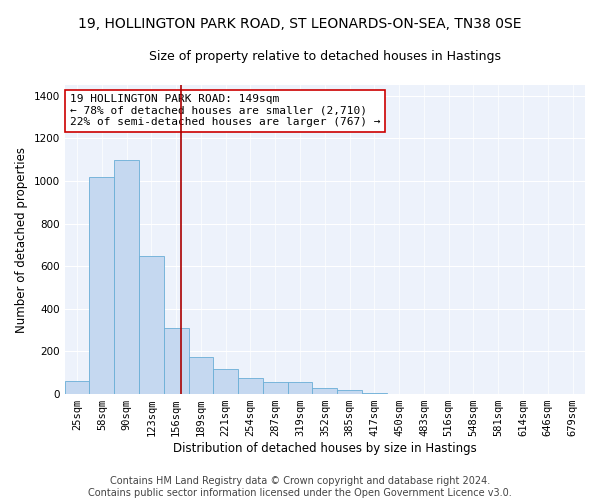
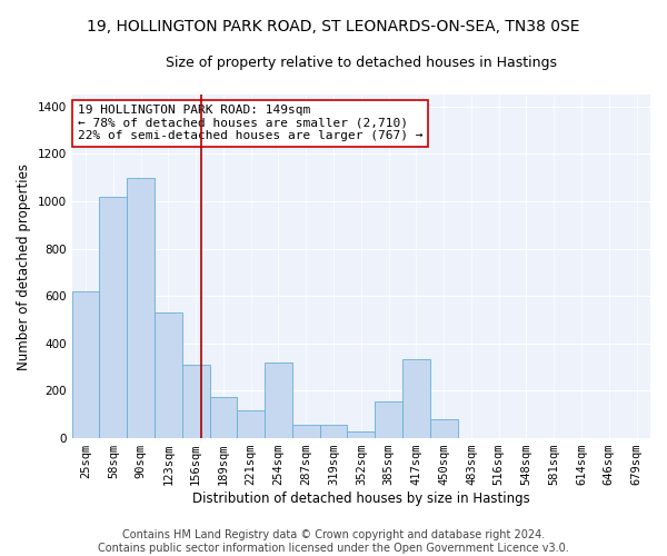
25sqm: 60 -> 620
123sqm: 650 -> 530
254sqm: 75 -> 320
385sqm: 20 -> 155
417sqm: 5 -> 335
450sqm: 2 -> 80
